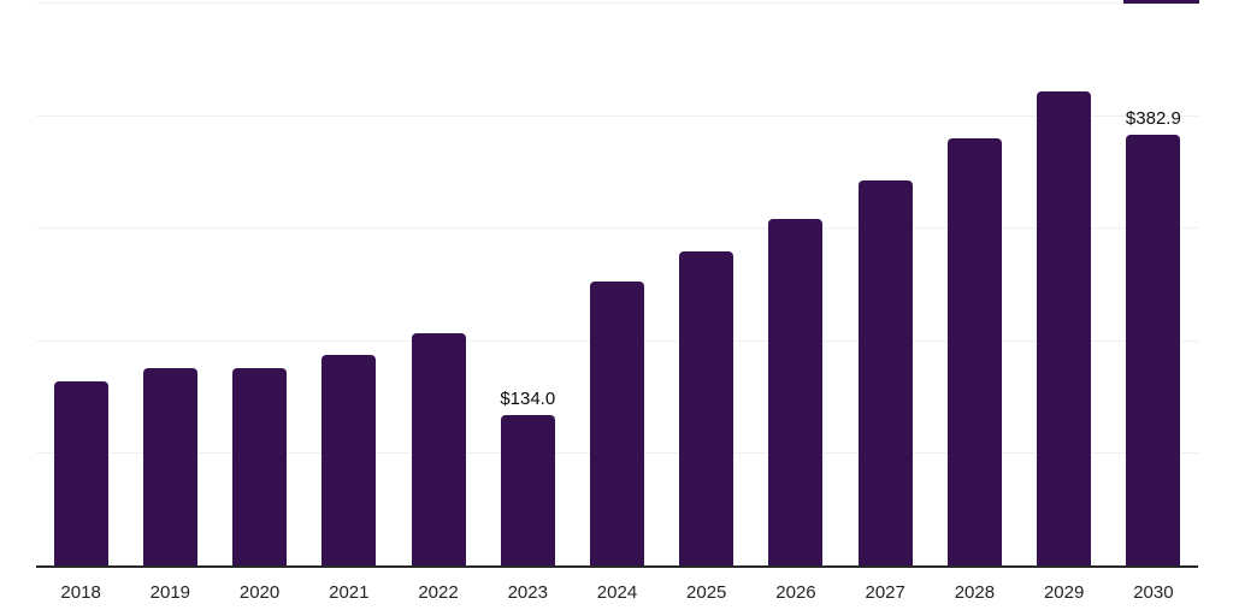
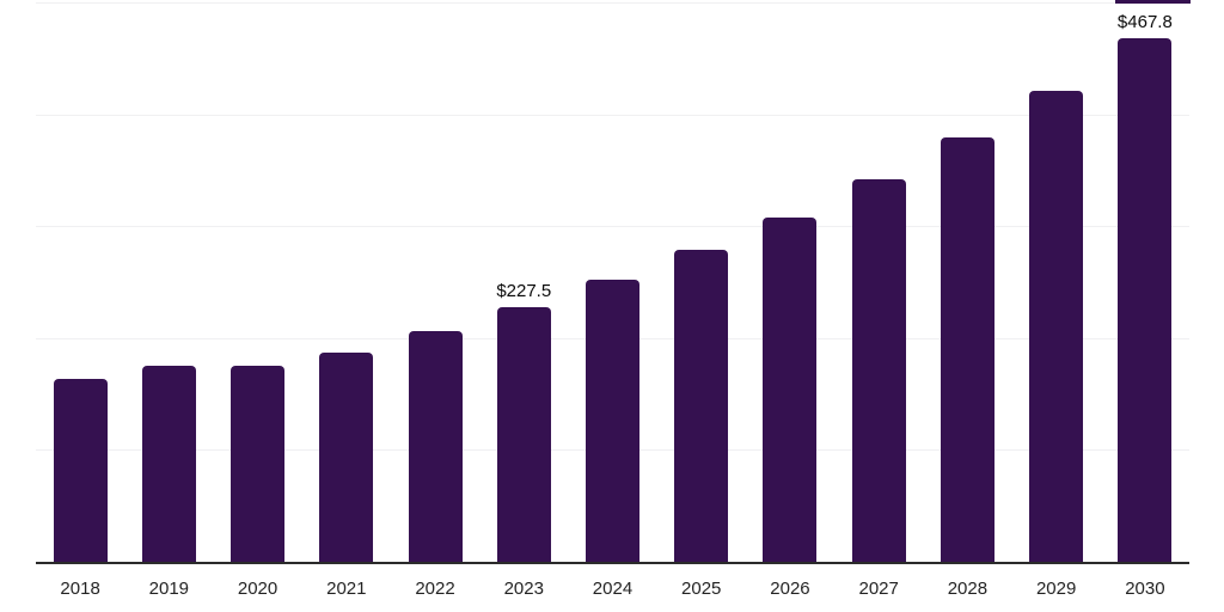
2023: $134.0 -> $227.5
2030: $382.9 -> $467.8
